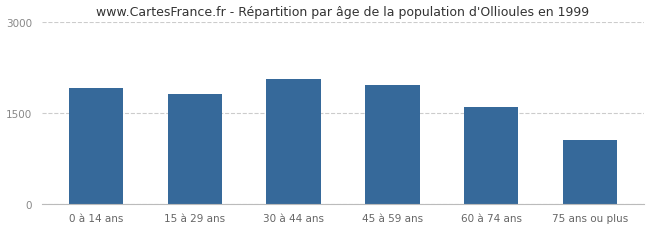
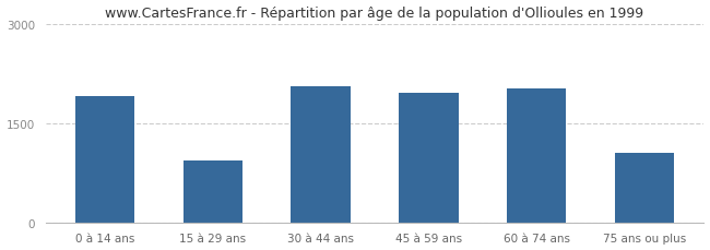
15 à 29 ans: 1800 -> 940
60 à 74 ans: 1600 -> 2020
